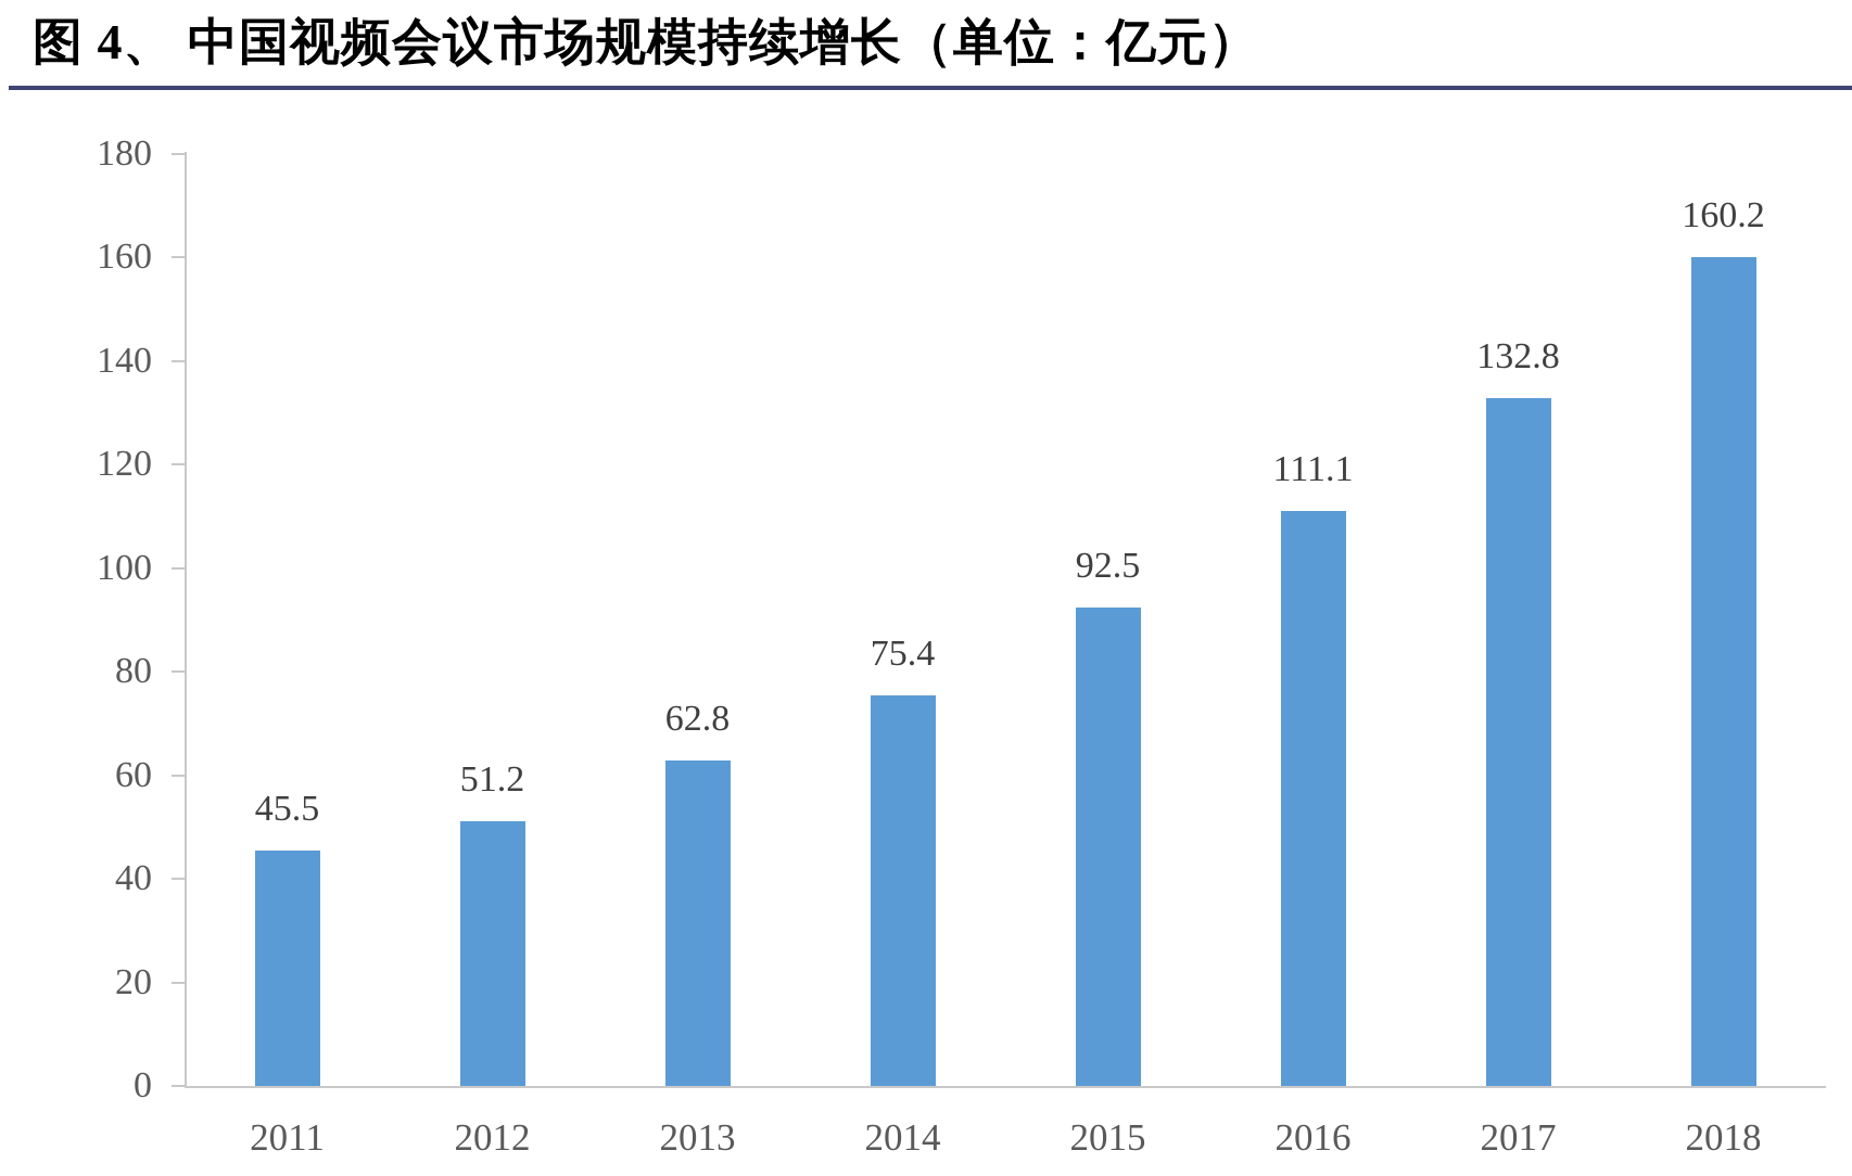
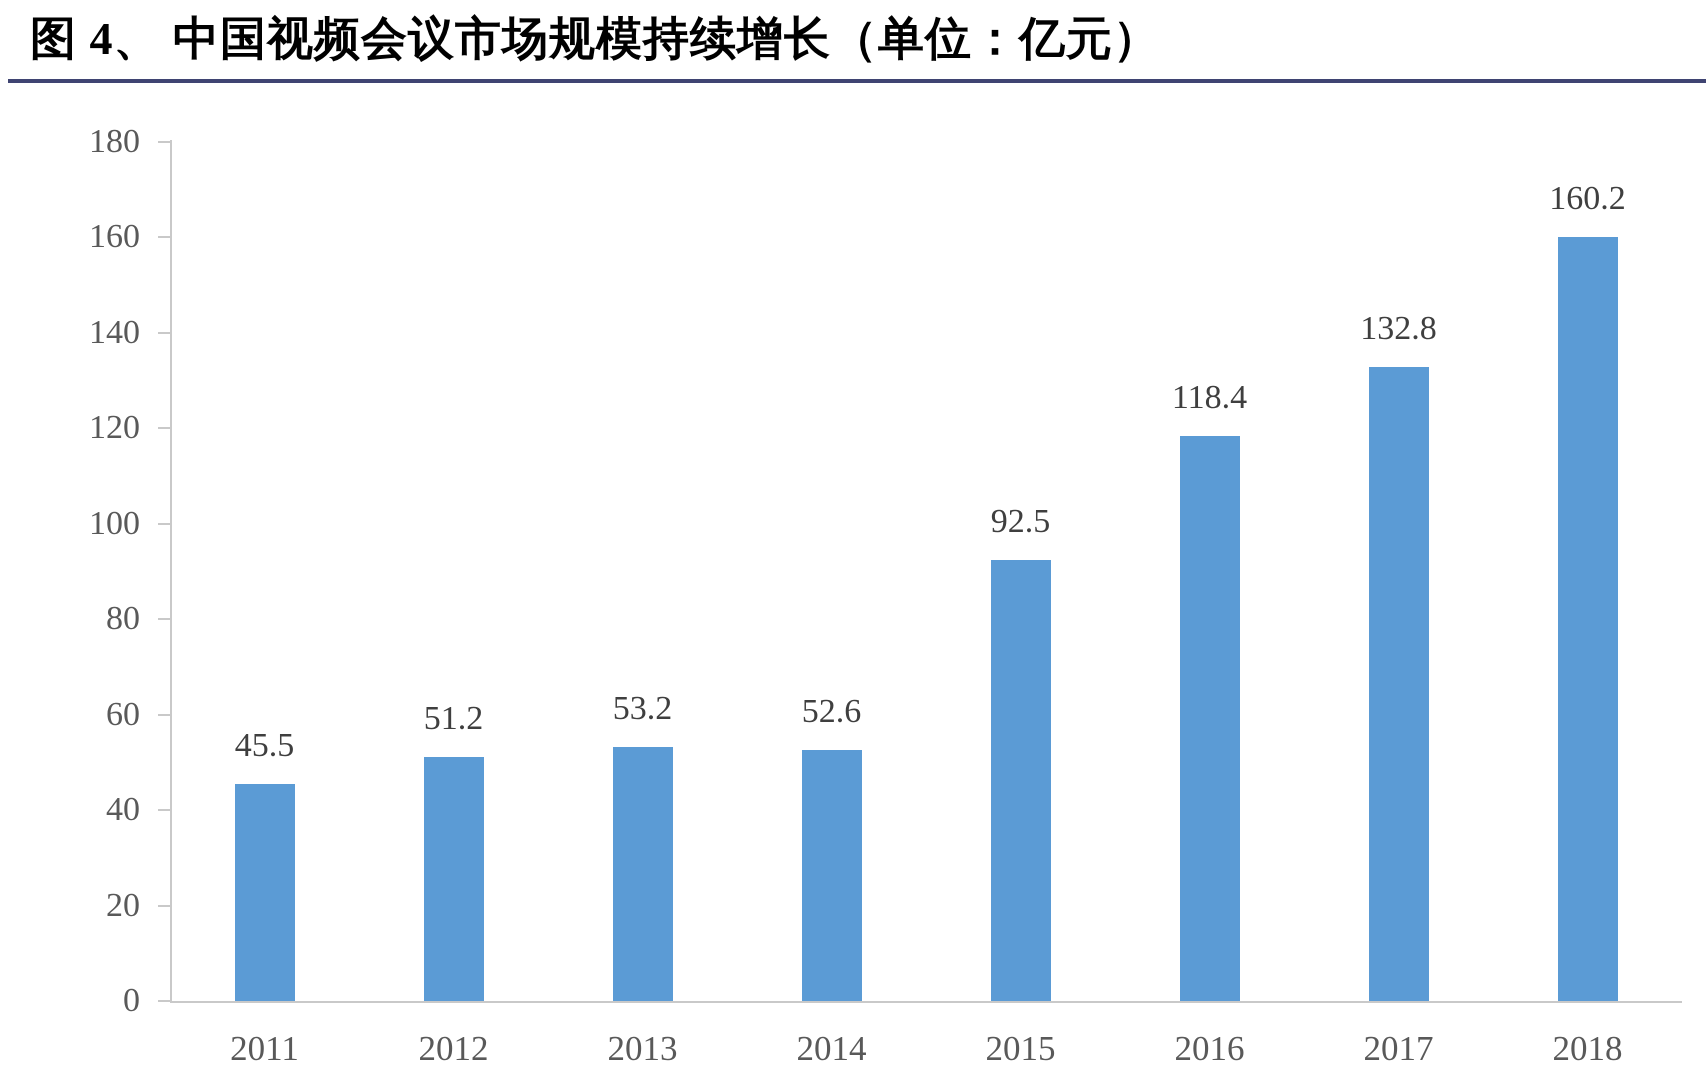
2013: 62.8 -> 53.2
2014: 75.4 -> 52.6
2016: 111.1 -> 118.4
